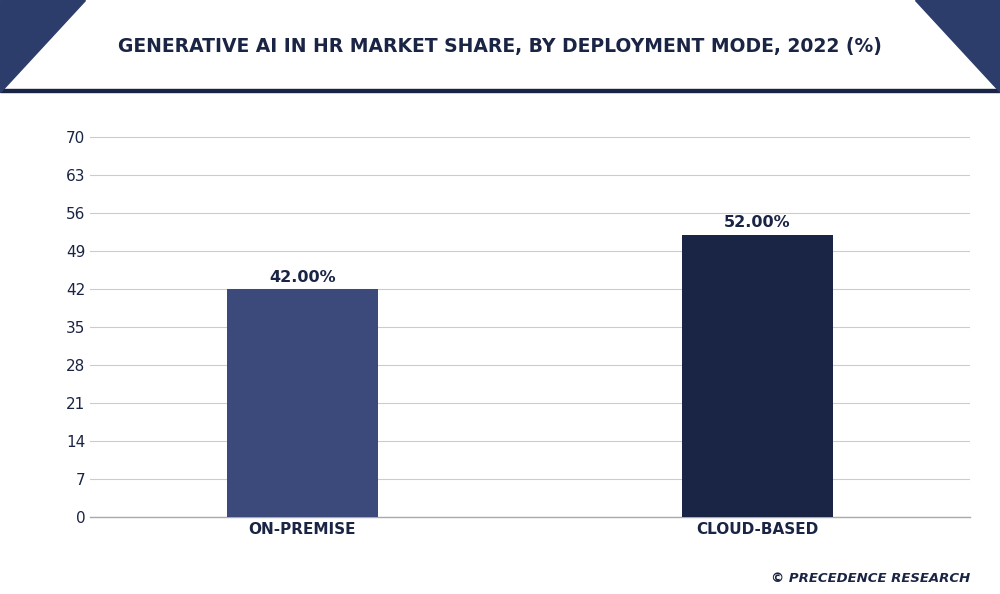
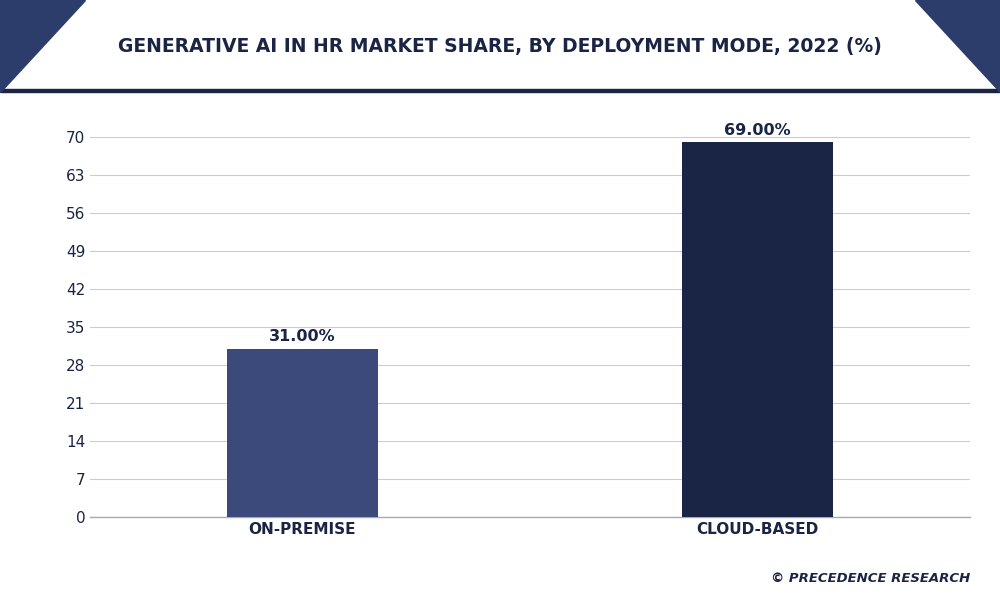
ON-PREMISE: 42.00% -> 31.00%
CLOUD-BASED: 52.00% -> 69.00%
